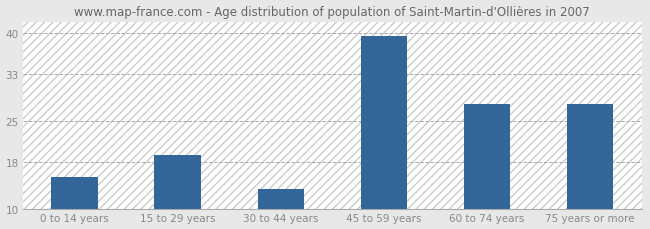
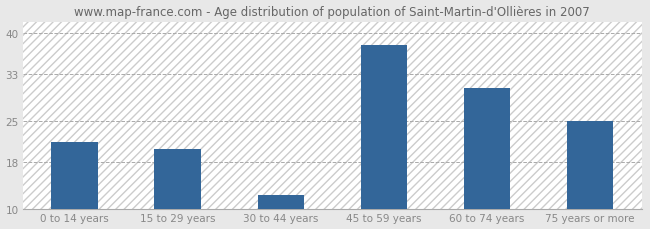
0 to 14 years: 15.5 -> 21.4
15 to 29 years: 19.2 -> 20.2
30 to 44 years: 13.5 -> 12.4
45 to 59 years: 39.5 -> 38.0
60 to 74 years: 28.0 -> 30.6
75 years or more: 28.0 -> 25.0
